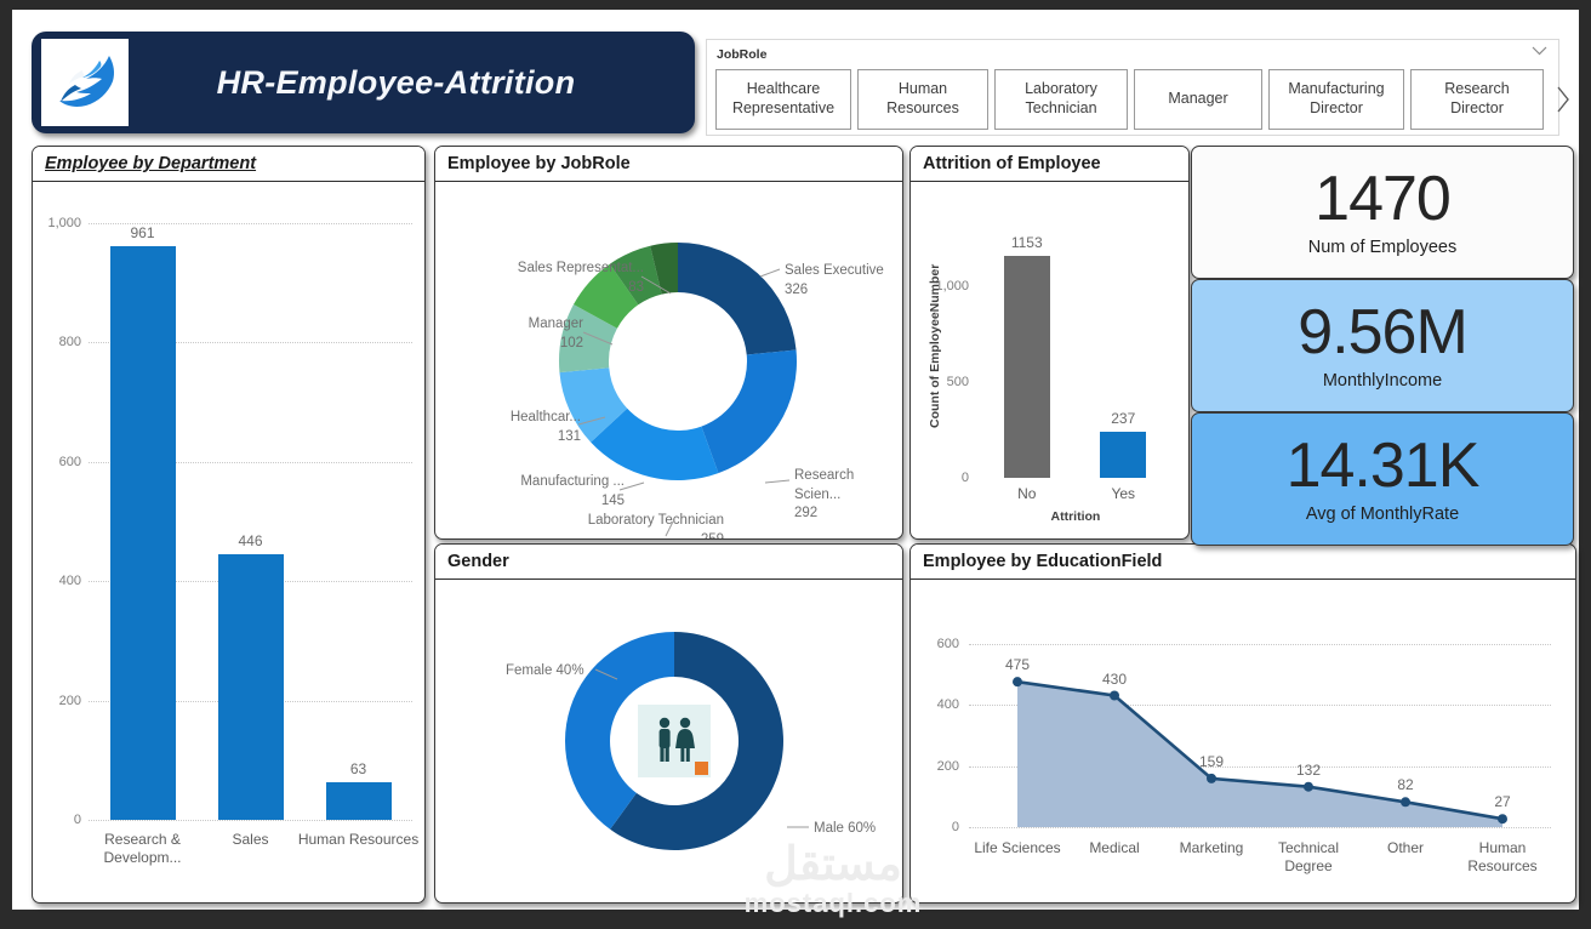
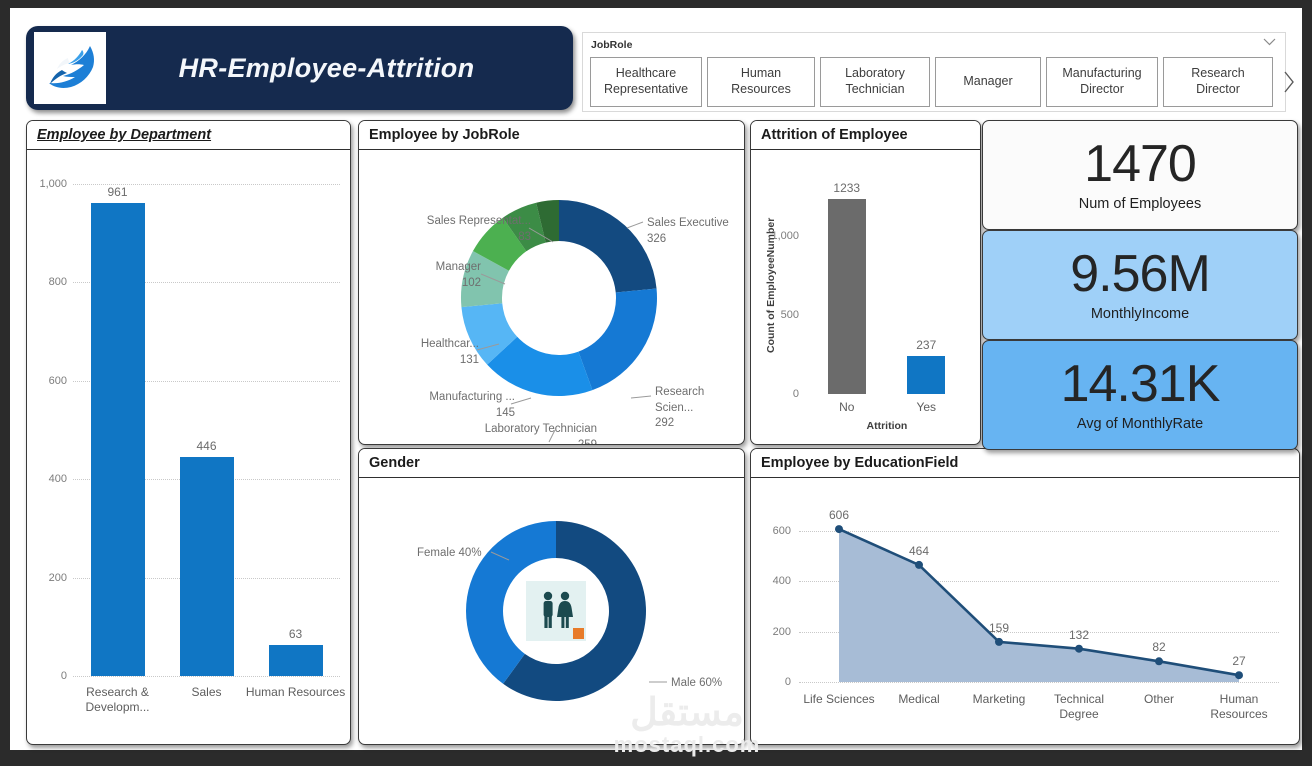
Attrition of Employee/No: 1153 -> 1233
Employee by EducationField/Life Sciences: 475 -> 606
Employee by EducationField/Medical: 430 -> 464
